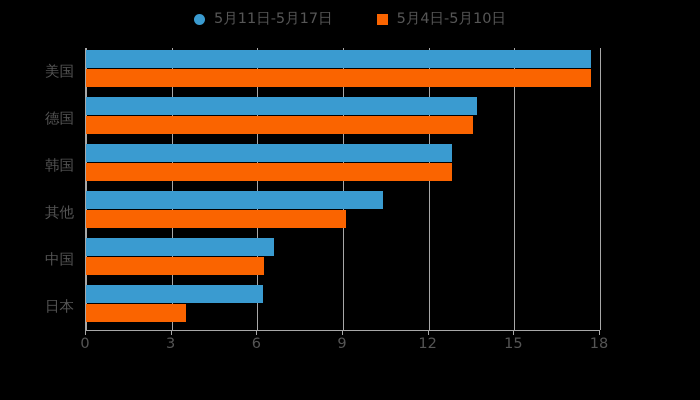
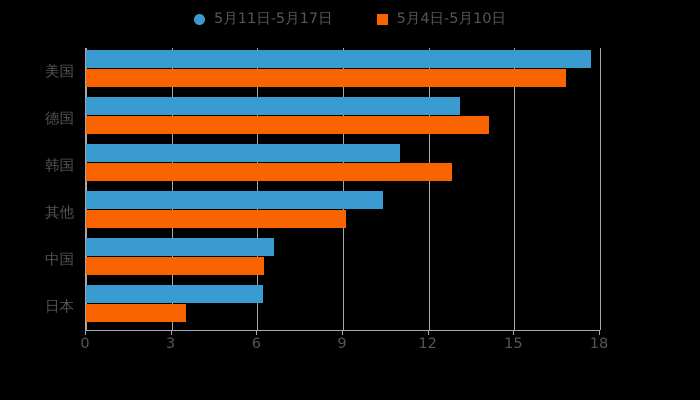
5月4日-5月10日/美国: 17.7 -> 16.8
5月11日-5月17日/德国: 13.7 -> 13.1
5月4日-5月10日/德国: 13.6 -> 14.1
5月11日-5月17日/韩国: 12.8 -> 11.0
